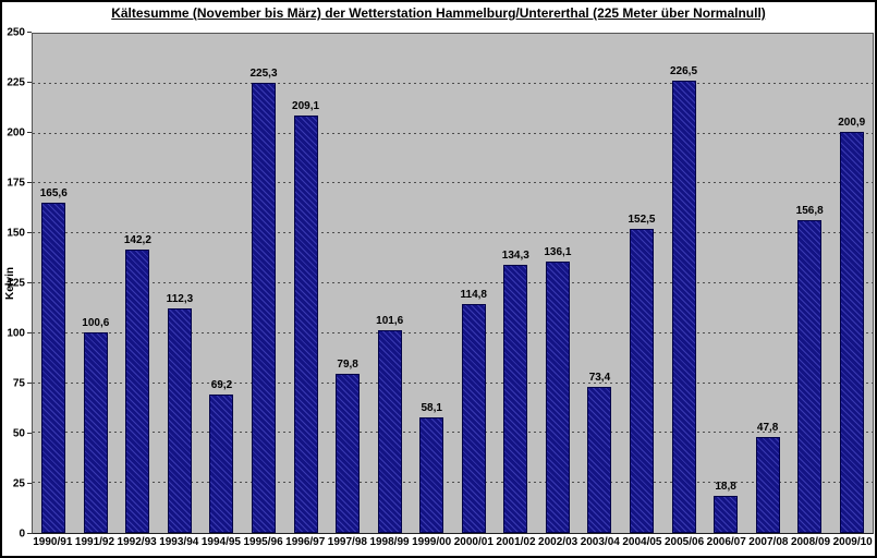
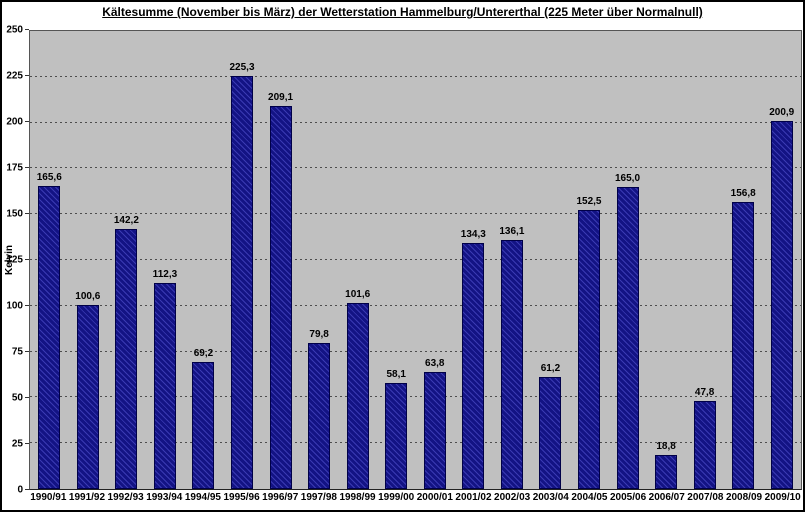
2000/01: 114,8 -> 63,8
2003/04: 73,4 -> 61,2
2005/06: 226,5 -> 165,0
